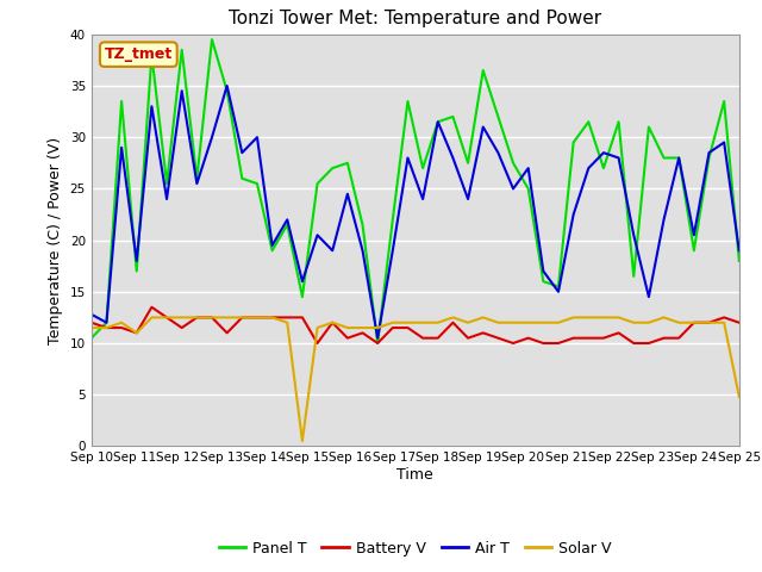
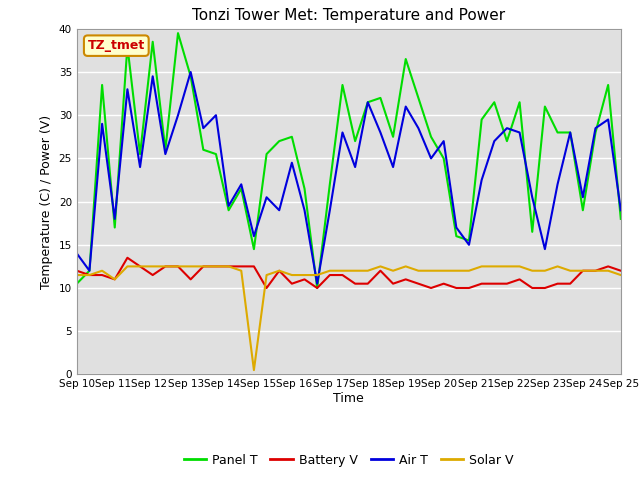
Air T/Sep 10: 12.8 -> 14.0
Solar V/Sep 25: 4.8 -> 11.5
